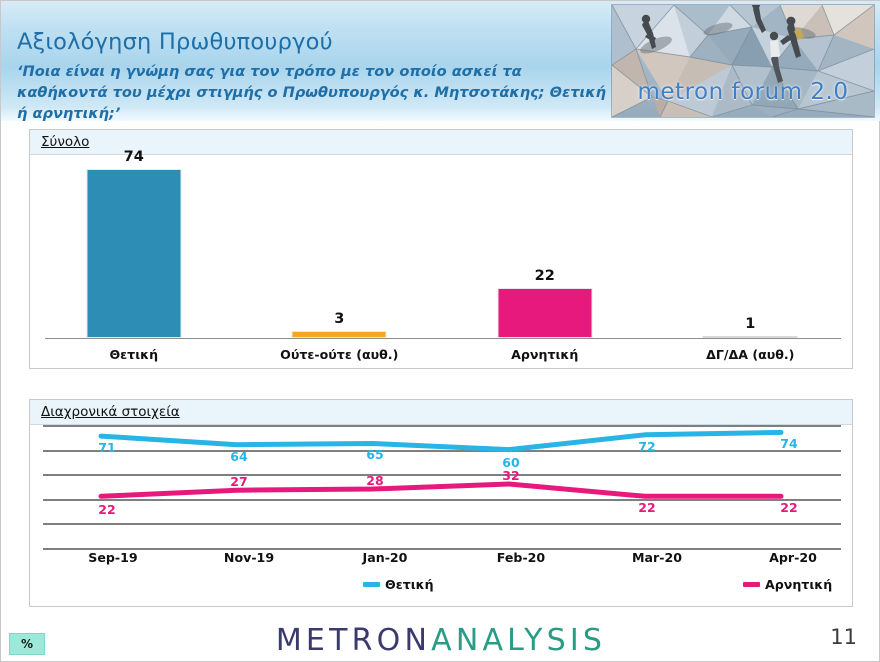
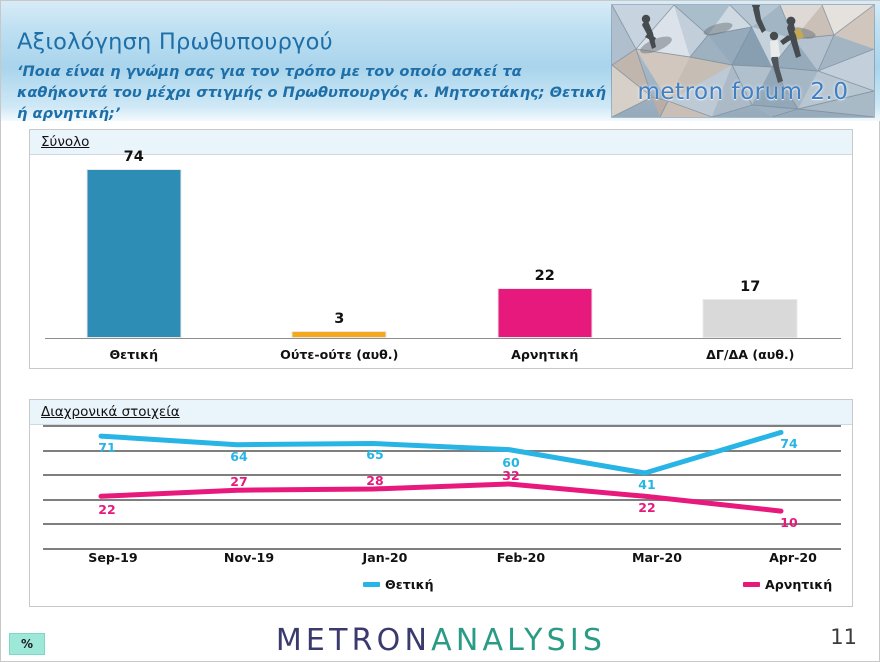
Σύνολο/ΔΓ/ΔΑ (αυθ.): 1 -> 17
Διαχρονικά στοιχεία/Θετική/Mar-20: 72 -> 41
Διαχρονικά στοιχεία/Αρνητική/Apr-20: 22 -> 10
